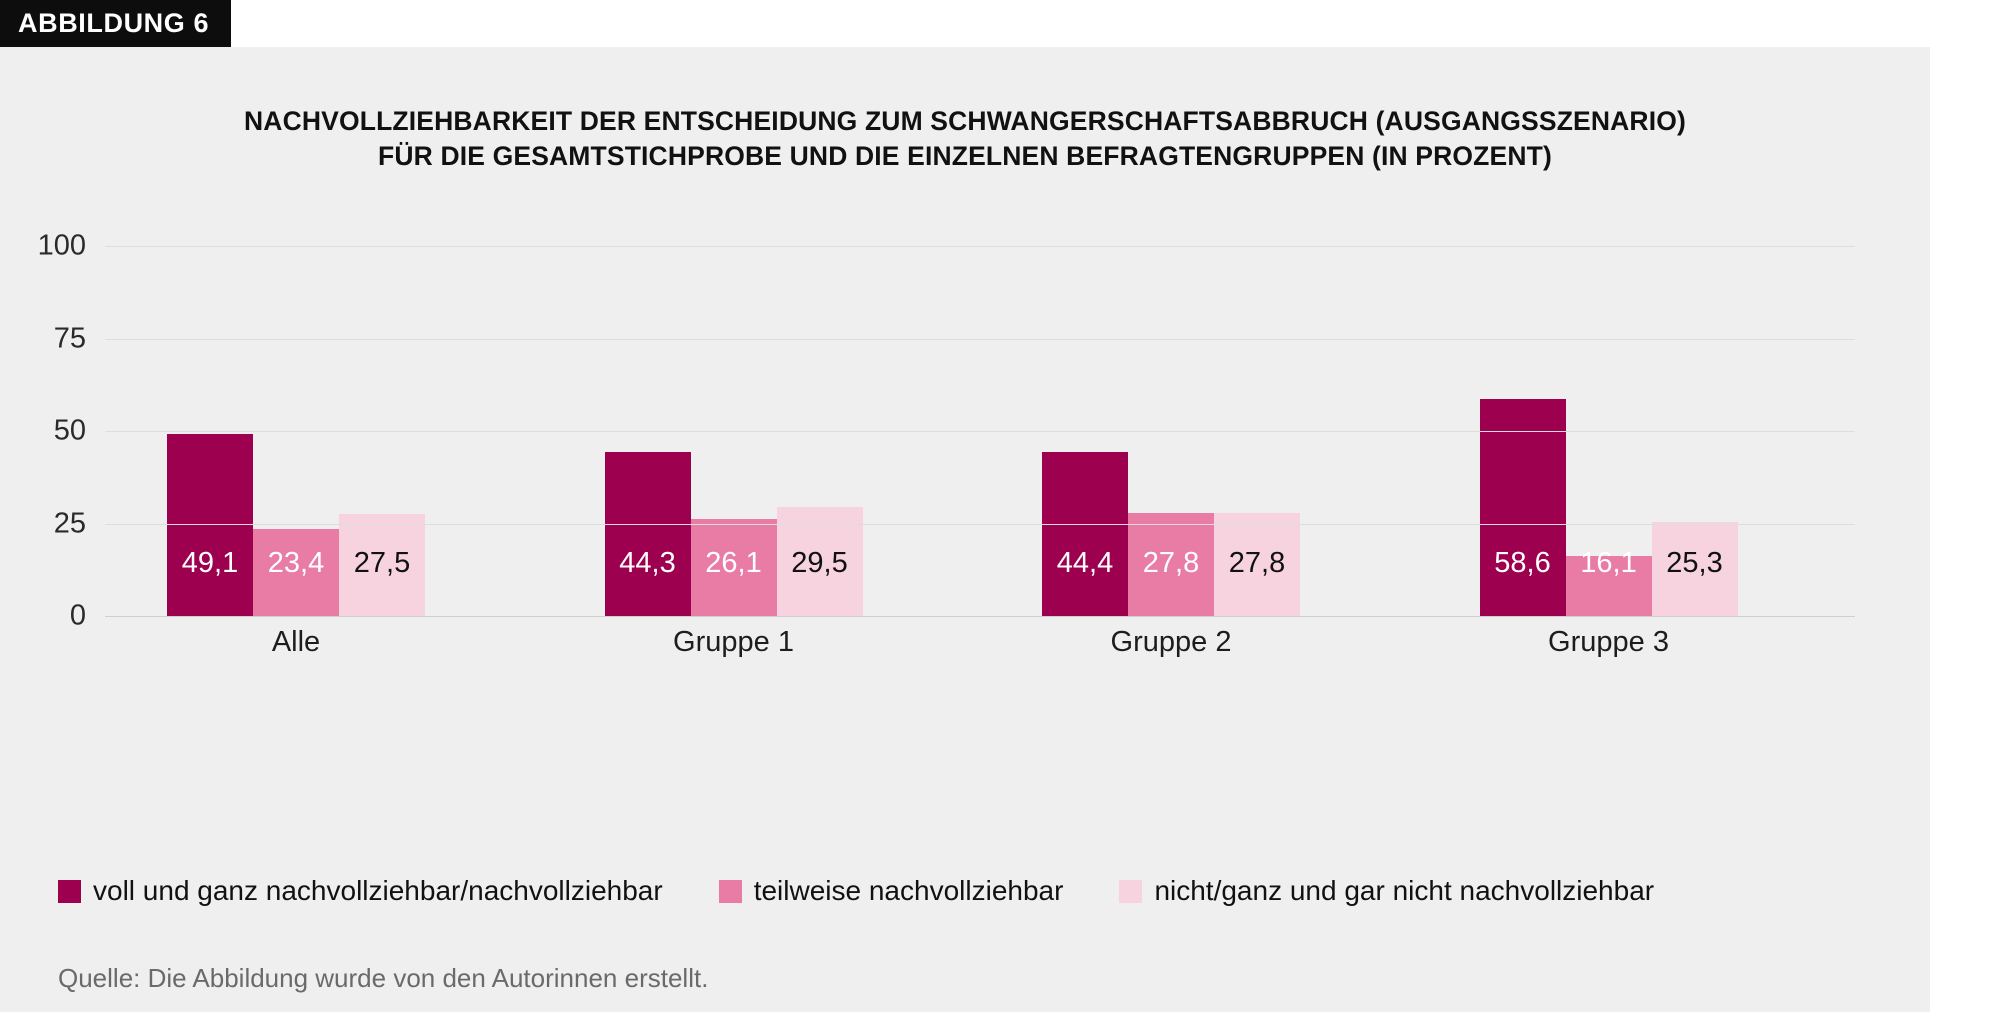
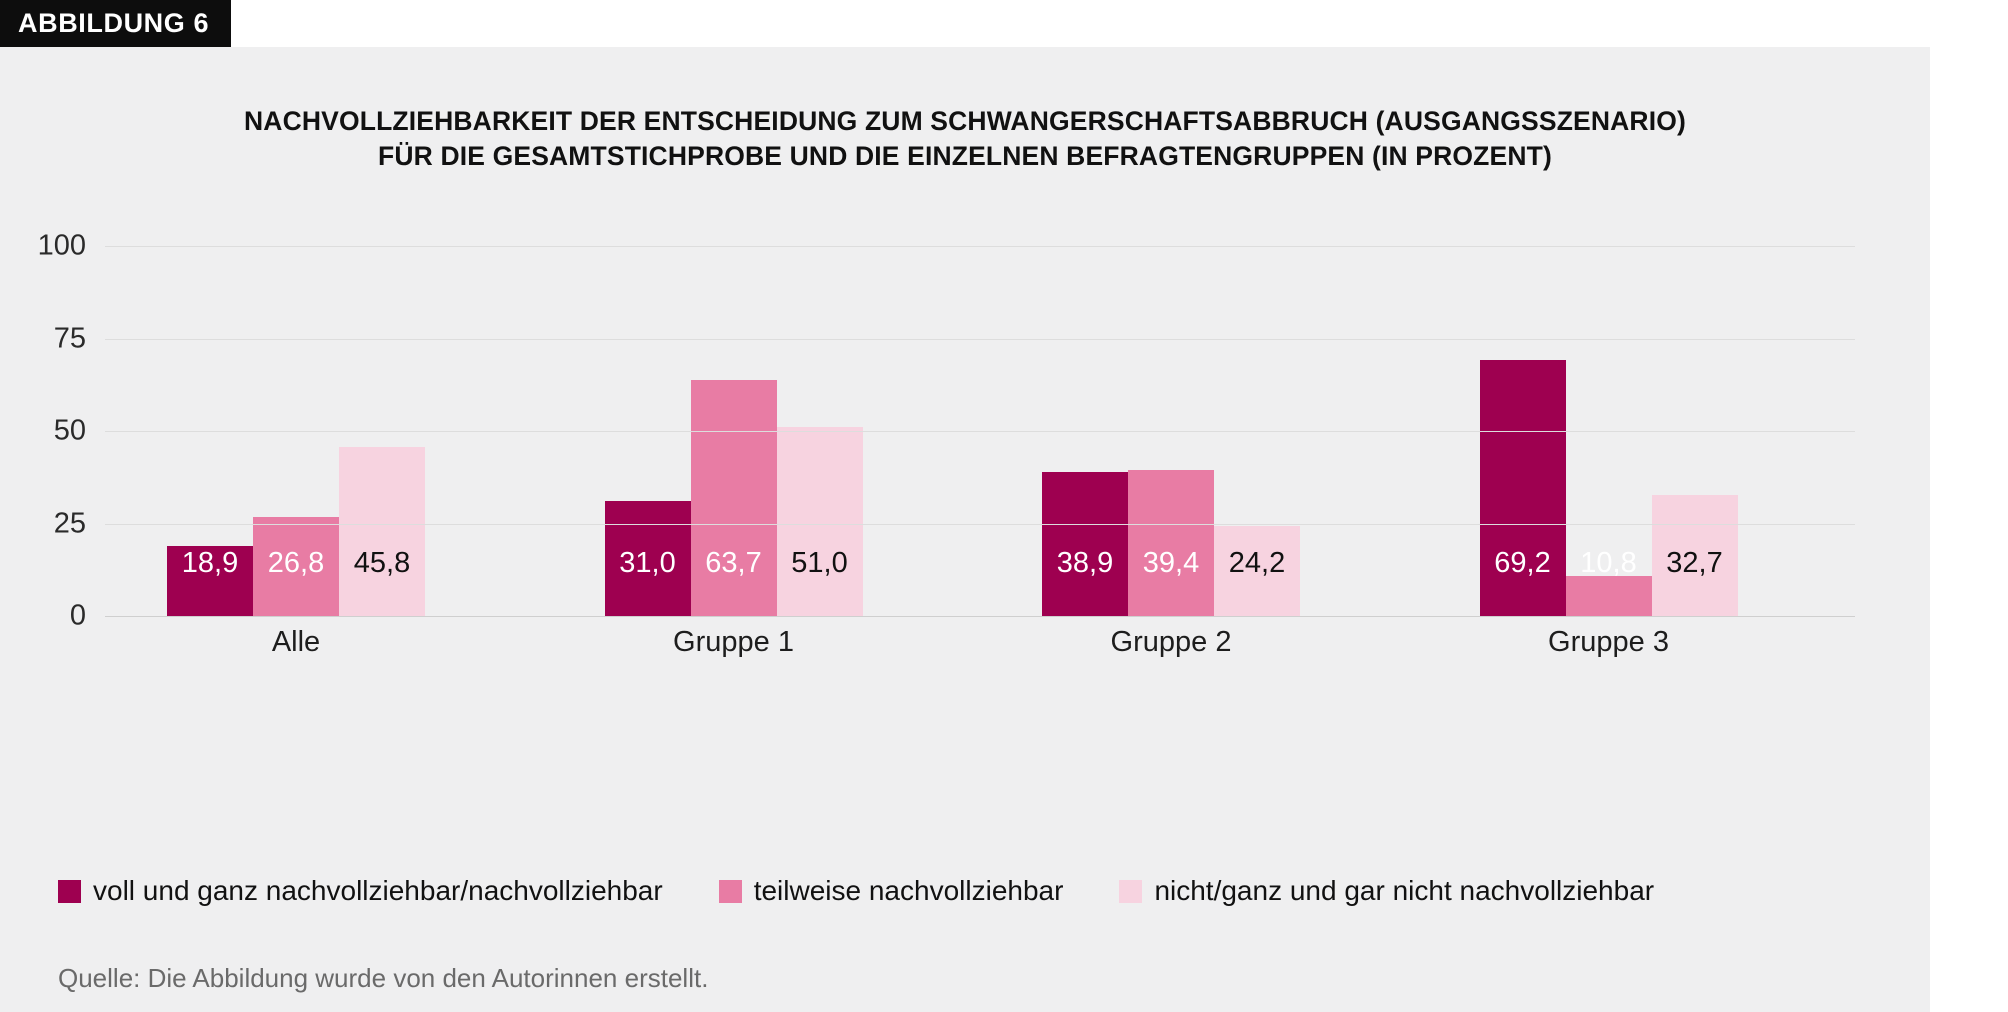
voll und ganz nachvollziehbar/nachvollziehbar/Alle: 49,1 -> 18,9
teilweise nachvollziehbar/Alle: 23,4 -> 26,8
nicht/ganz und gar nicht nachvollziehbar/Alle: 27,5 -> 45,8
voll und ganz nachvollziehbar/nachvollziehbar/Gruppe 1: 44,3 -> 31,0
teilweise nachvollziehbar/Gruppe 1: 26,1 -> 63,7
nicht/ganz und gar nicht nachvollziehbar/Gruppe 1: 29,5 -> 51,0
voll und ganz nachvollziehbar/nachvollziehbar/Gruppe 2: 44,4 -> 38,9
teilweise nachvollziehbar/Gruppe 2: 27,8 -> 39,4
nicht/ganz und gar nicht nachvollziehbar/Gruppe 2: 27,8 -> 24,2
voll und ganz nachvollziehbar/nachvollziehbar/Gruppe 3: 58,6 -> 69,2
teilweise nachvollziehbar/Gruppe 3: 16,1 -> 10,8
nicht/ganz und gar nicht nachvollziehbar/Gruppe 3: 25,3 -> 32,7
